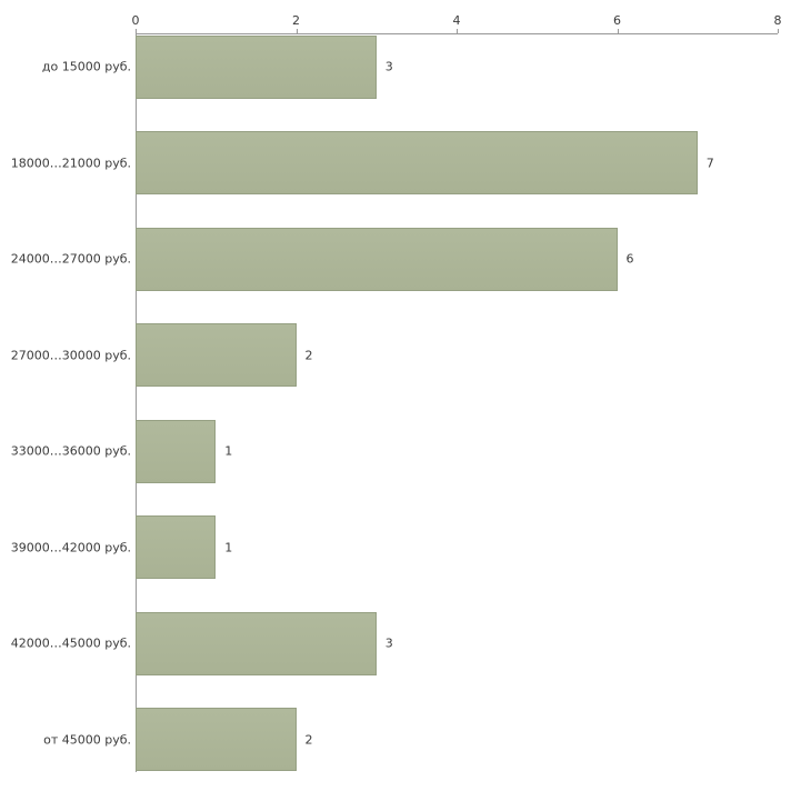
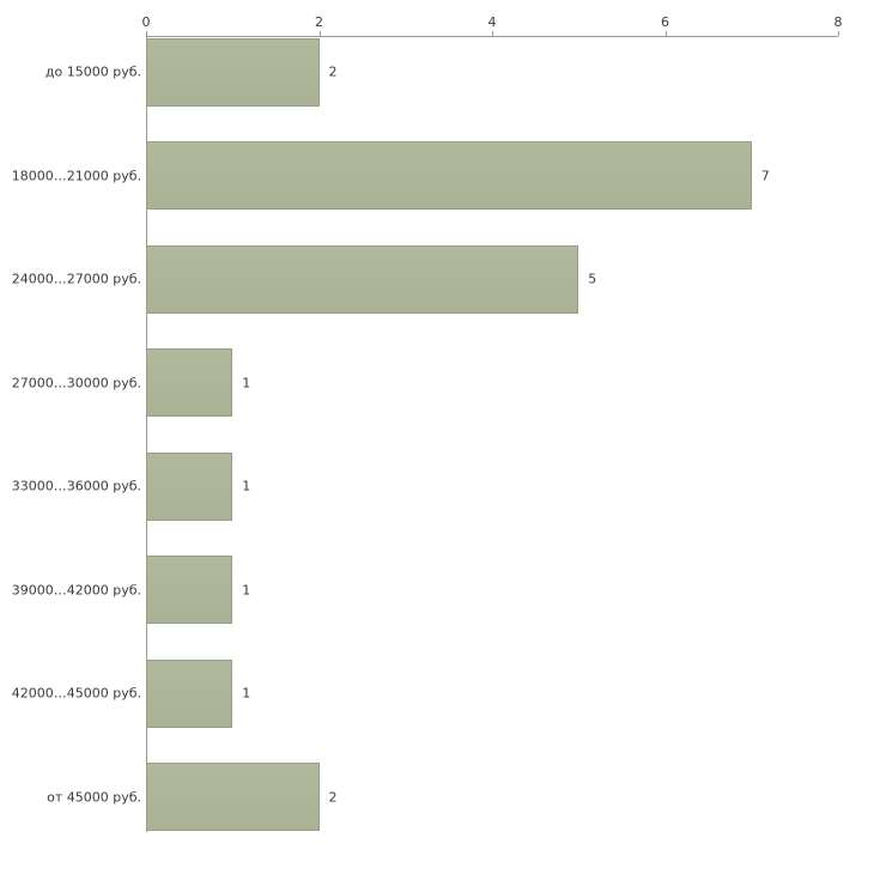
до 15000 руб.: 3 -> 2
24000…27000 руб.: 6 -> 5
27000…30000 руб.: 2 -> 1
42000…45000 руб.: 3 -> 1
